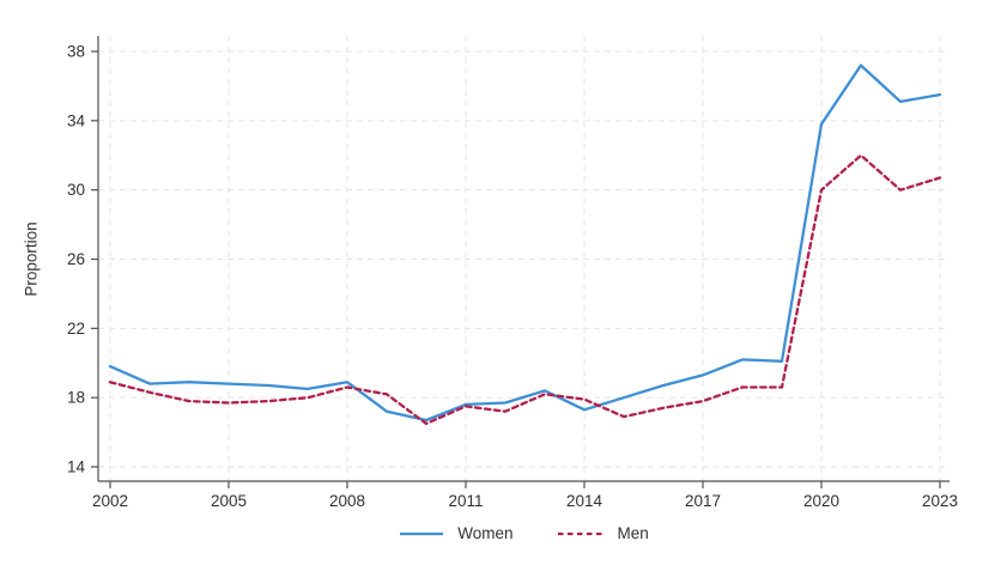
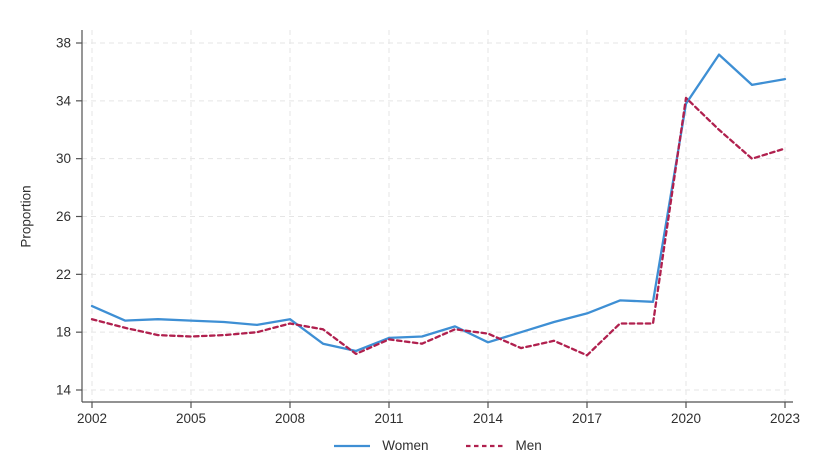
Men/2017: 17.8 -> 16.4
Men/2020: 30.0 -> 34.2
